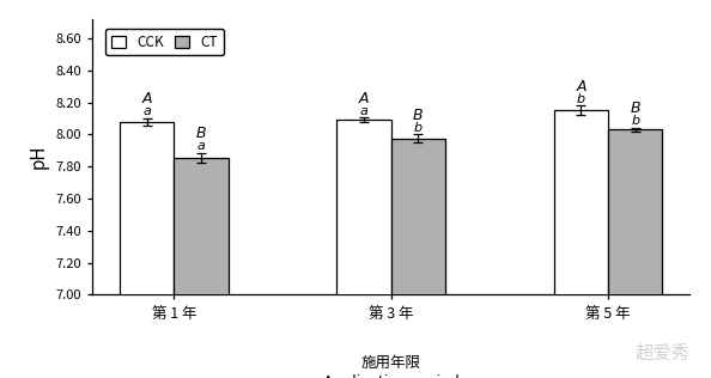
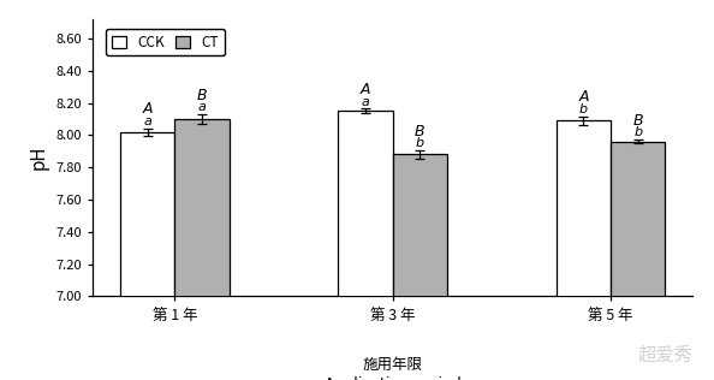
CCK/第 1 年: 8.08 -> 8.02
CT/第 1 年: 7.86 -> 8.10
CCK/第 3 年: 8.09 -> 8.15
CT/第 3 年: 7.97 -> 7.88
CCK/第 5 年: 8.15 -> 8.09
CT/第 5 年: 8.03 -> 7.96
